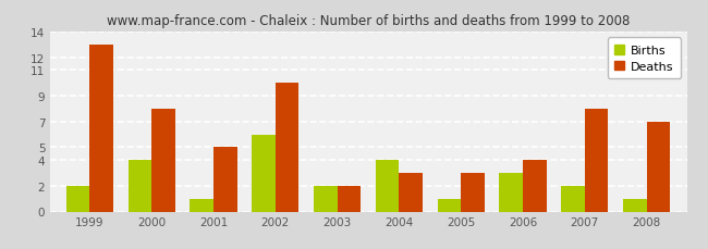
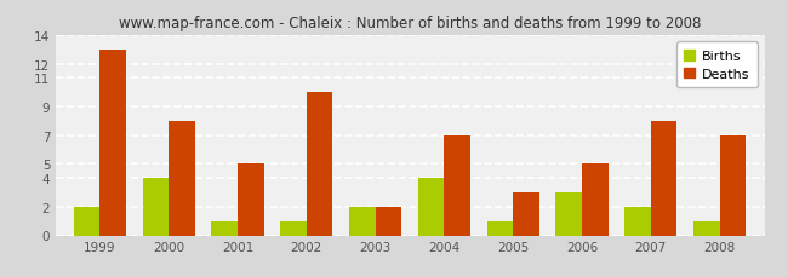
Births/2002: 6 -> 1
Deaths/2004: 3 -> 7
Deaths/2006: 4 -> 5
